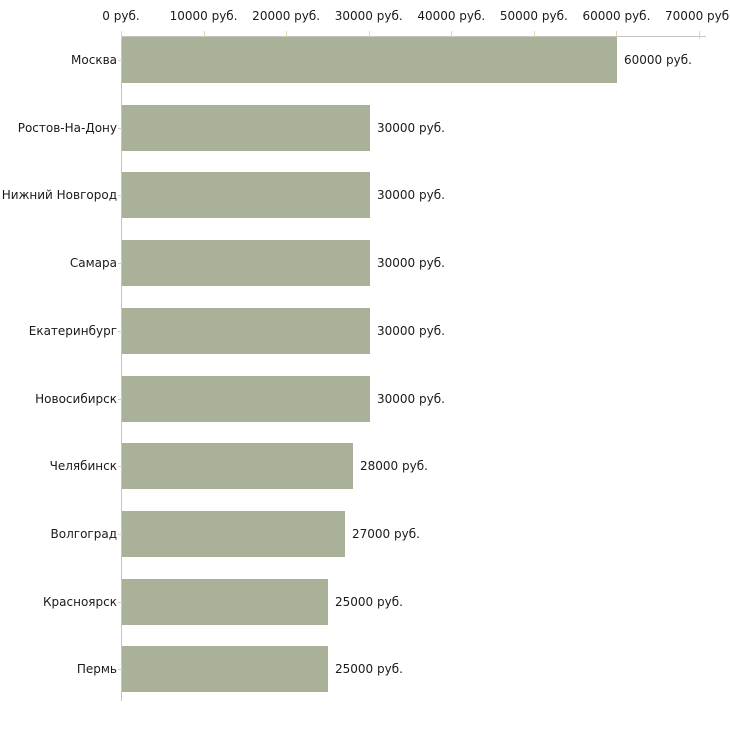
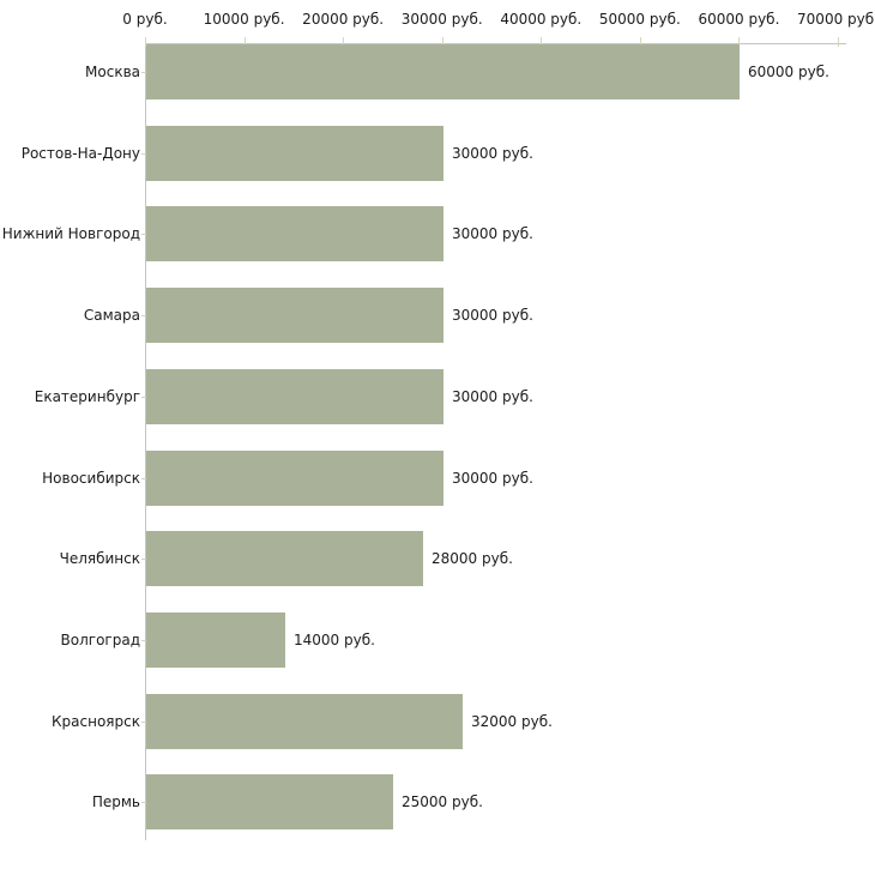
Волгоград: 27000 -> 14000
Красноярск: 25000 -> 32000
